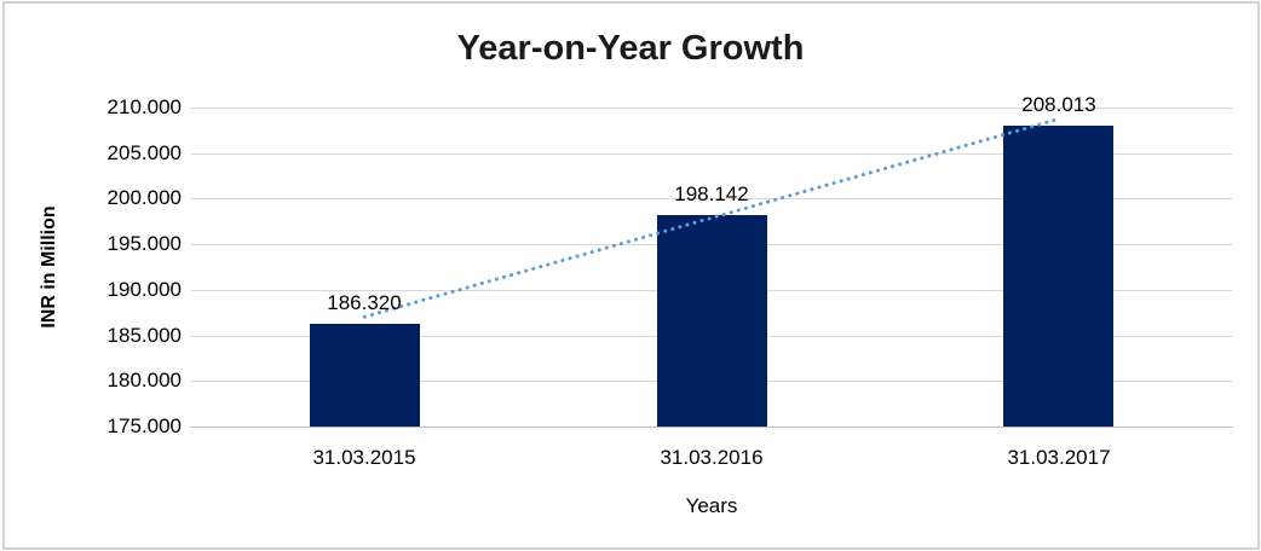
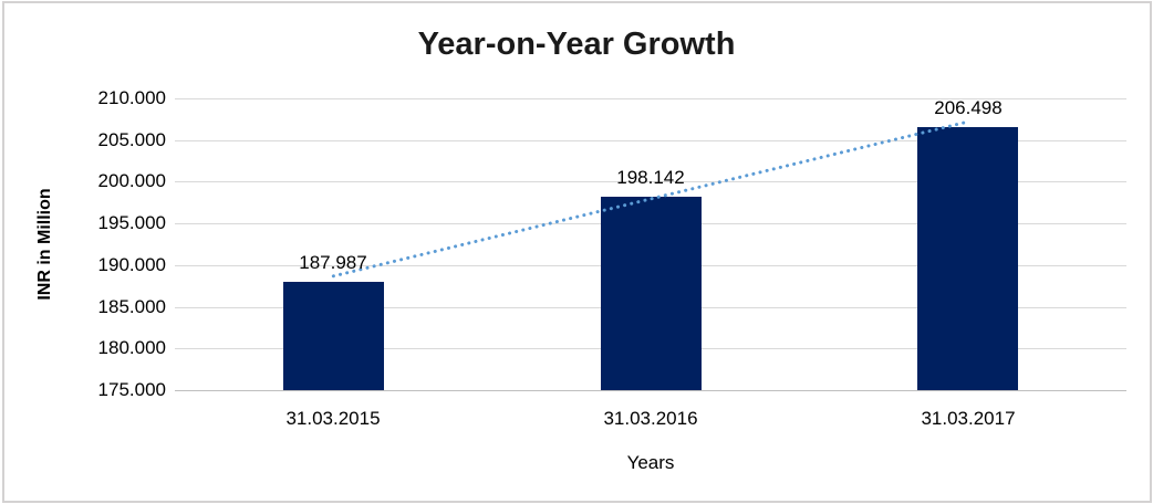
31.03.2015: 186.320 -> 187.987
31.03.2017: 208.013 -> 206.498
